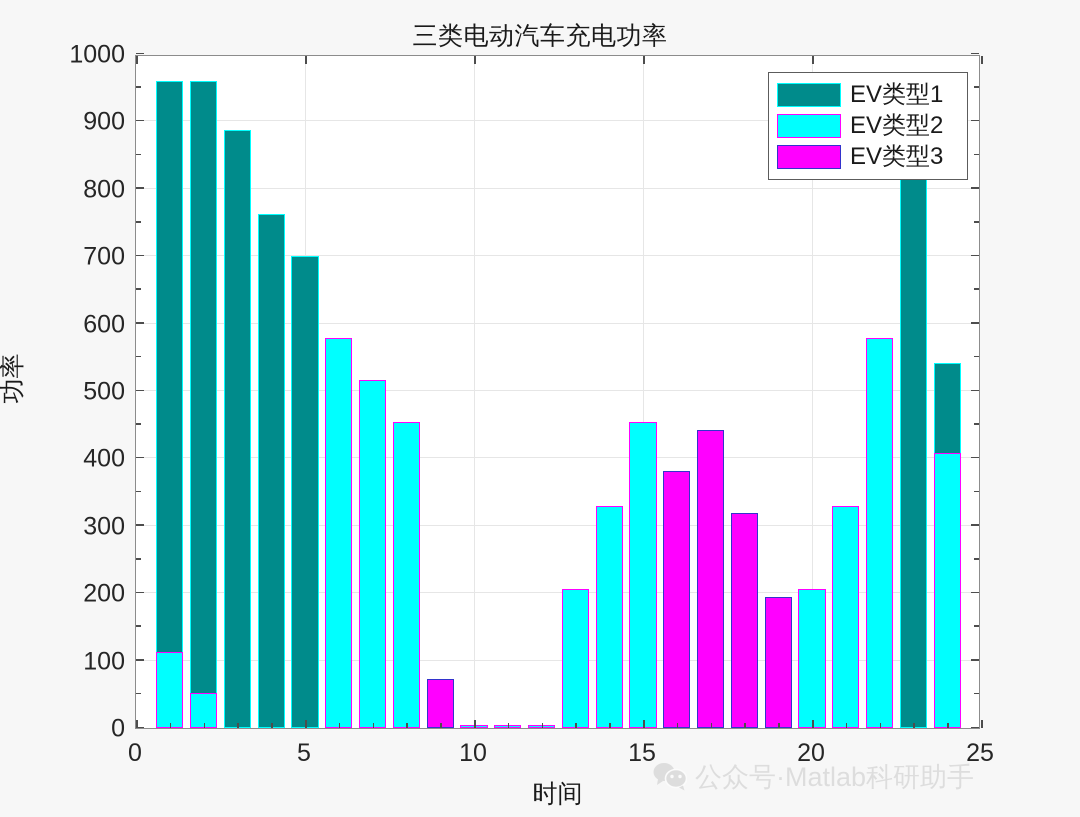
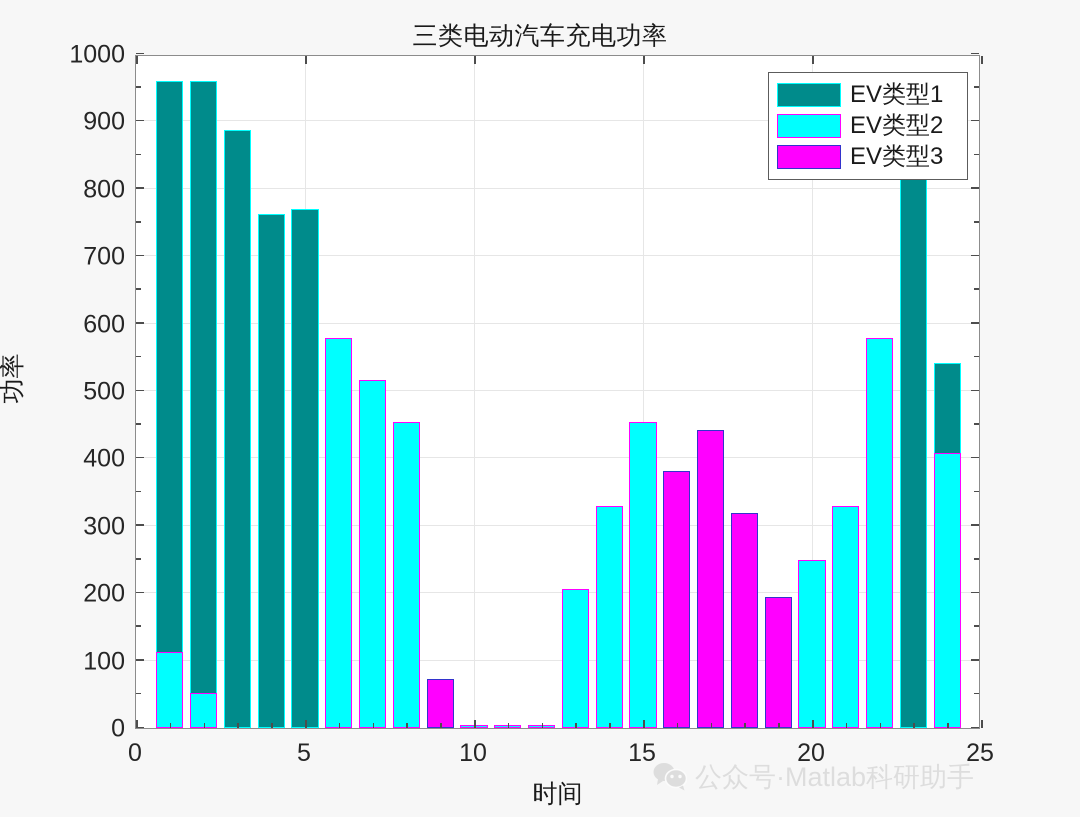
EV类型1/5: 700 -> 770
EV类型2/20: 210 -> 250
